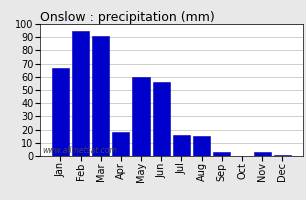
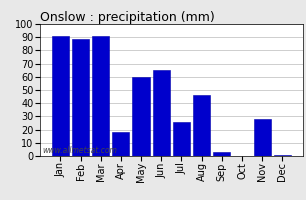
Jan: 67 -> 91
Feb: 95 -> 89
Jun: 56 -> 65
Jul: 16 -> 26
Aug: 15 -> 46
Nov: 3 -> 28
